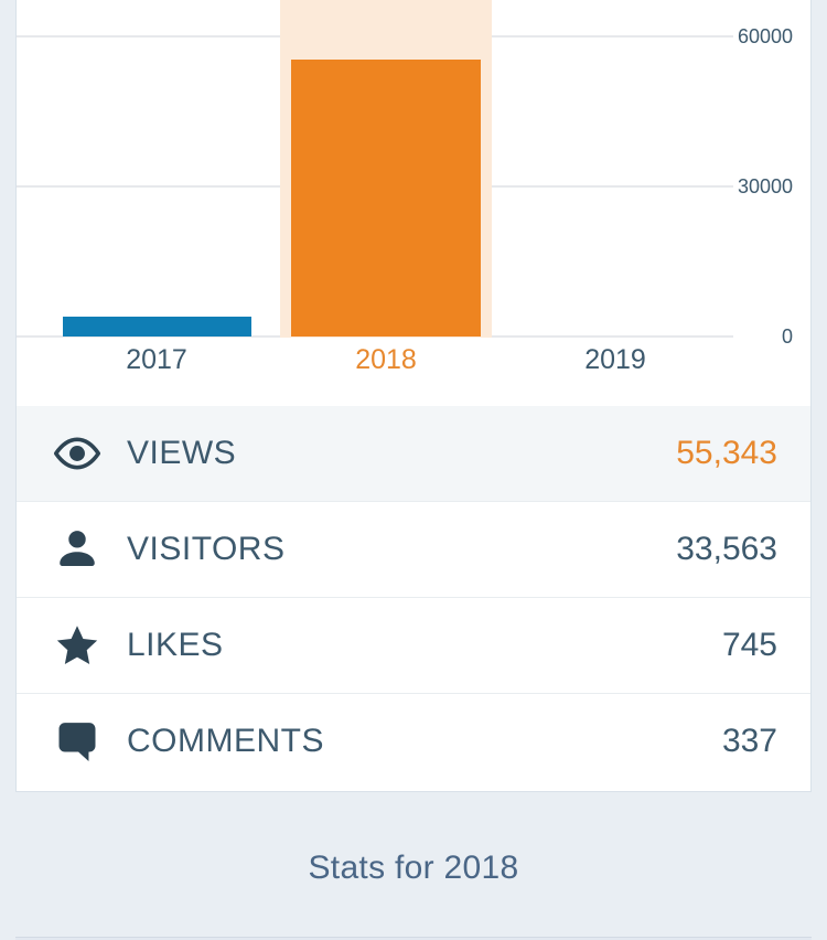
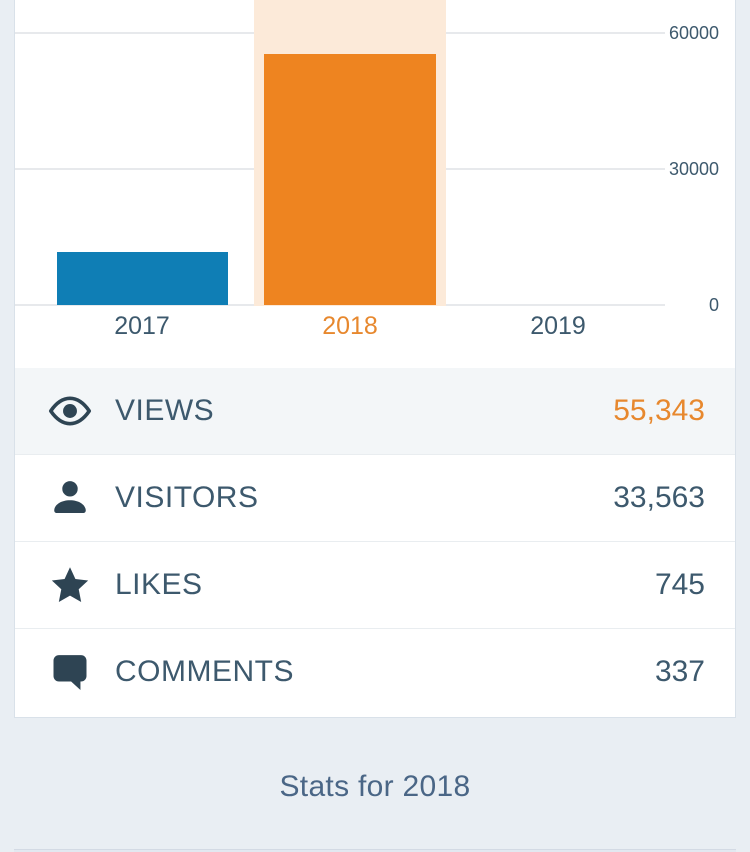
2017: 4000 -> 12000
